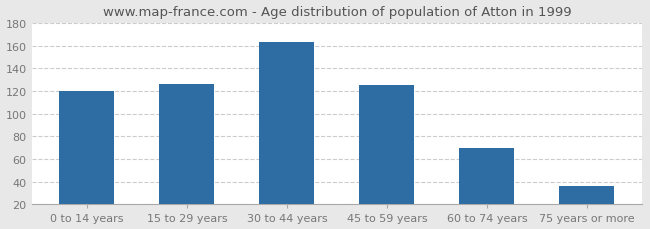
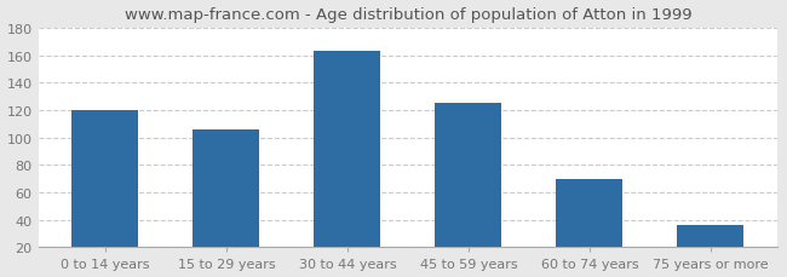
15 to 29 years: 126 -> 106
